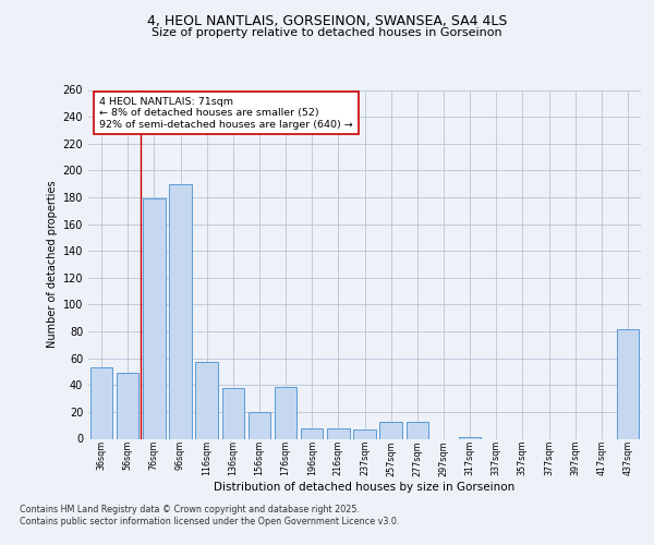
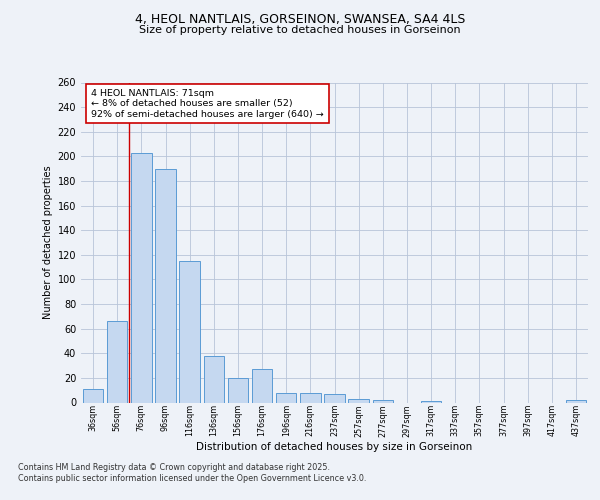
36sqm: 53 -> 11
56sqm: 49 -> 66
76sqm: 179 -> 203
116sqm: 57 -> 115
176sqm: 39 -> 27
257sqm: 13 -> 3
277sqm: 13 -> 2
437sqm: 82 -> 2
